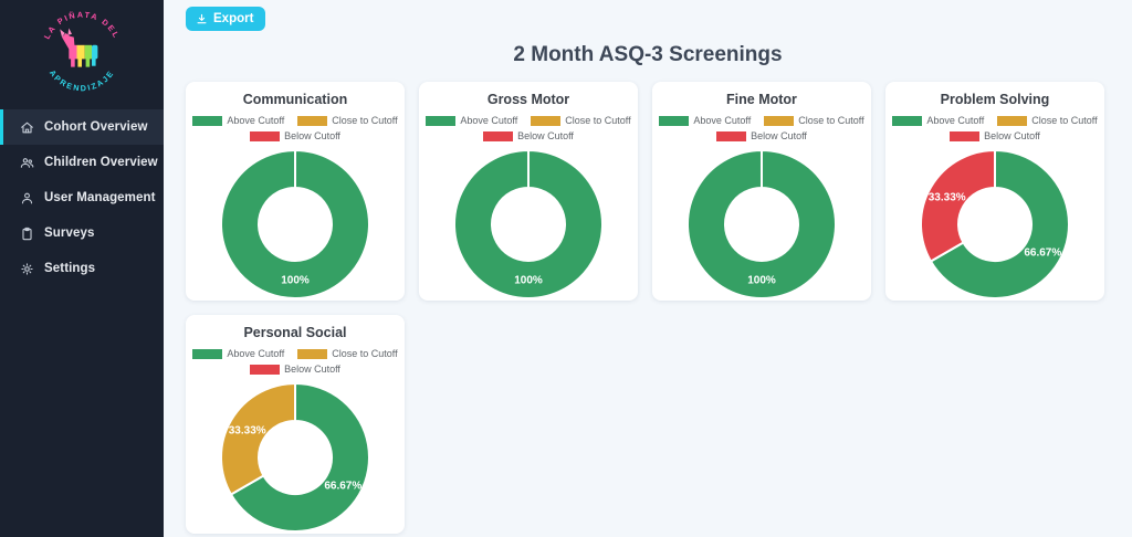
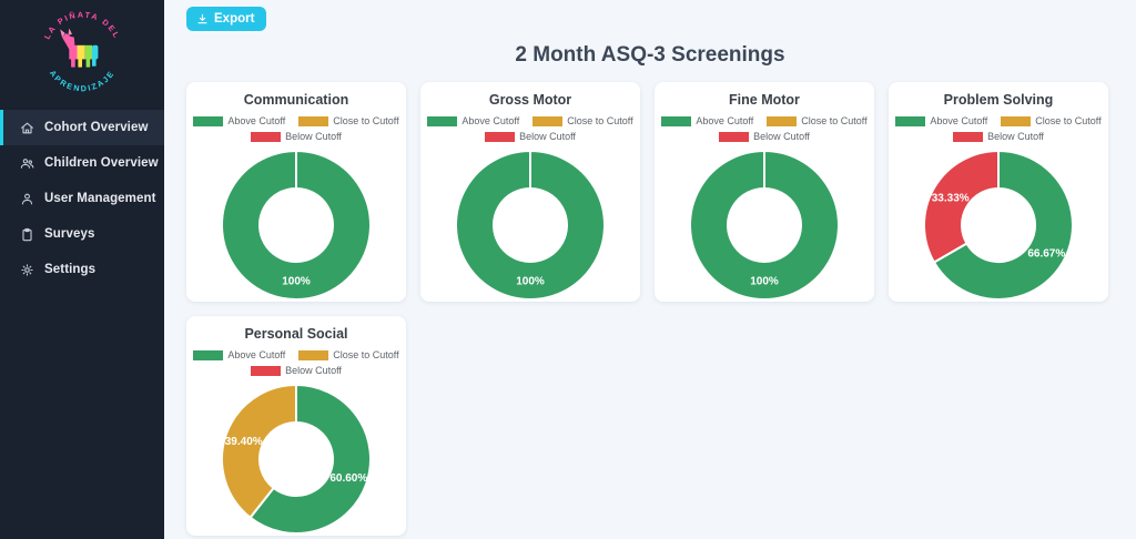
Personal Social/Above Cutoff: 66.67% -> 60.60%
Personal Social/Close to Cutoff: 33.33% -> 39.40%
